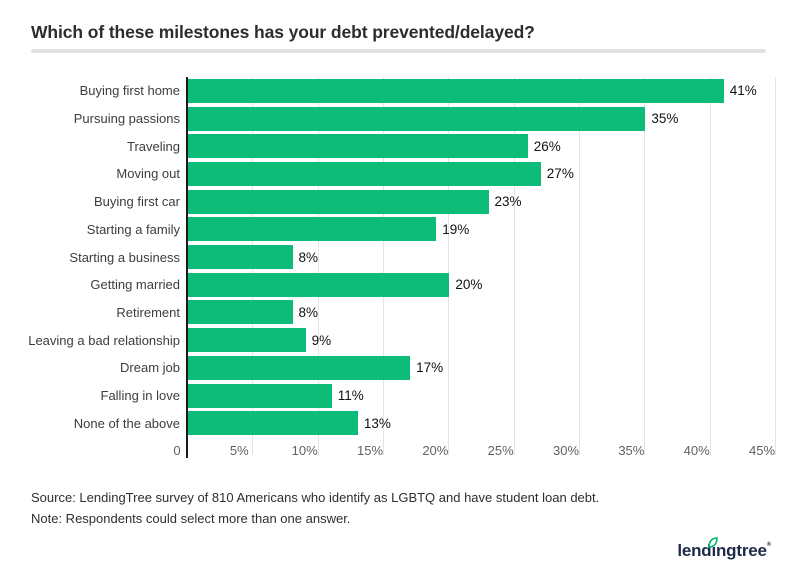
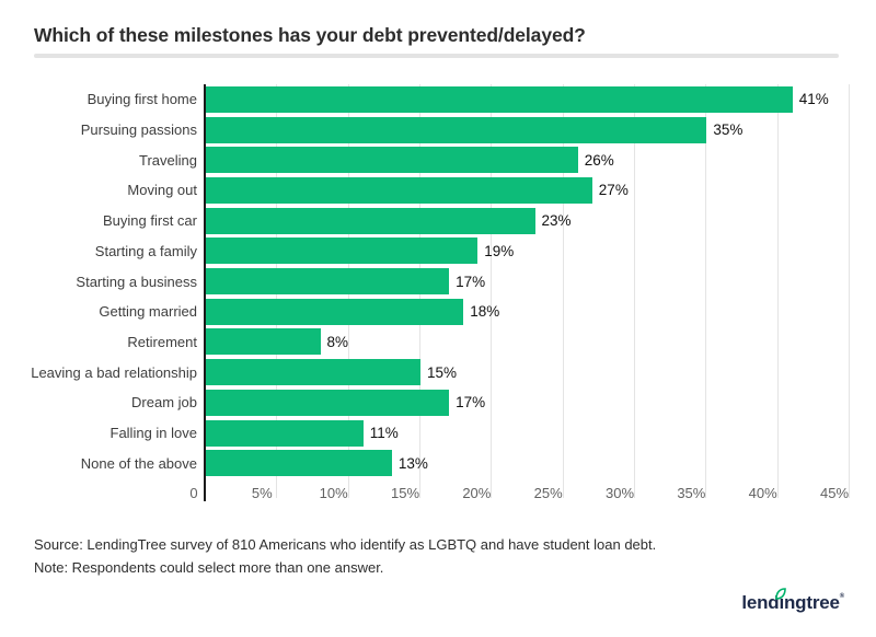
Starting a business: 8% -> 17%
Getting married: 20% -> 18%
Leaving a bad relationship: 9% -> 15%
